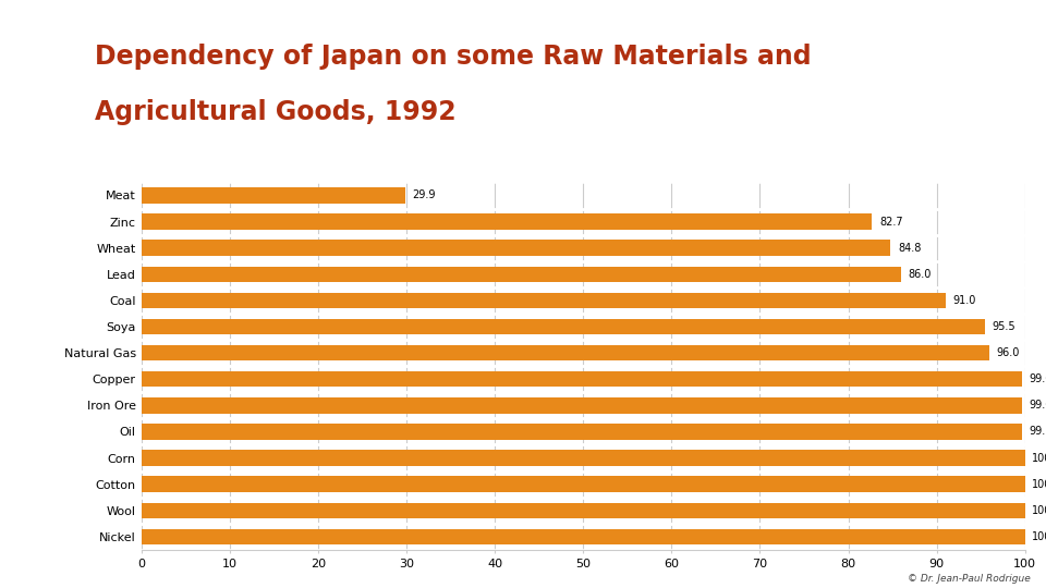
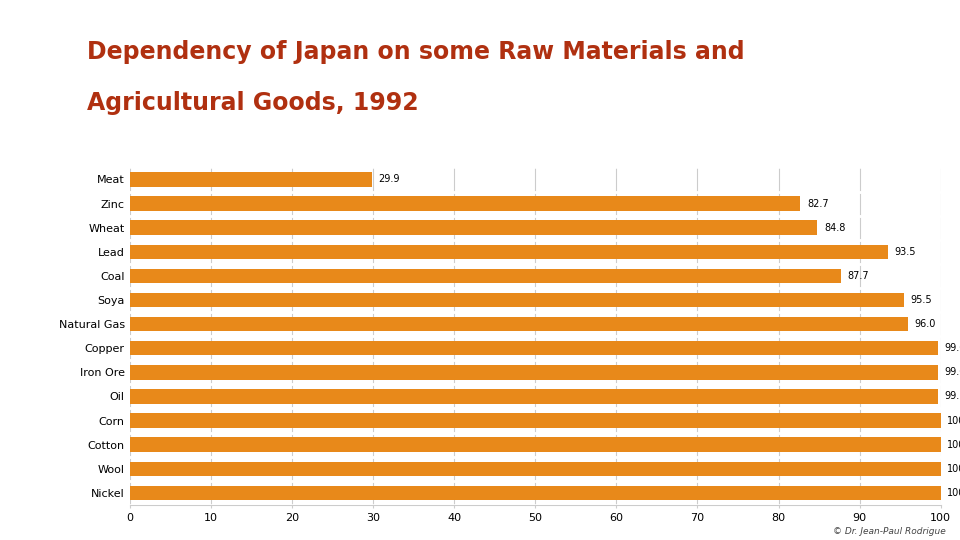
Lead: 86.0 -> 93.5
Coal: 91.0 -> 87.7
